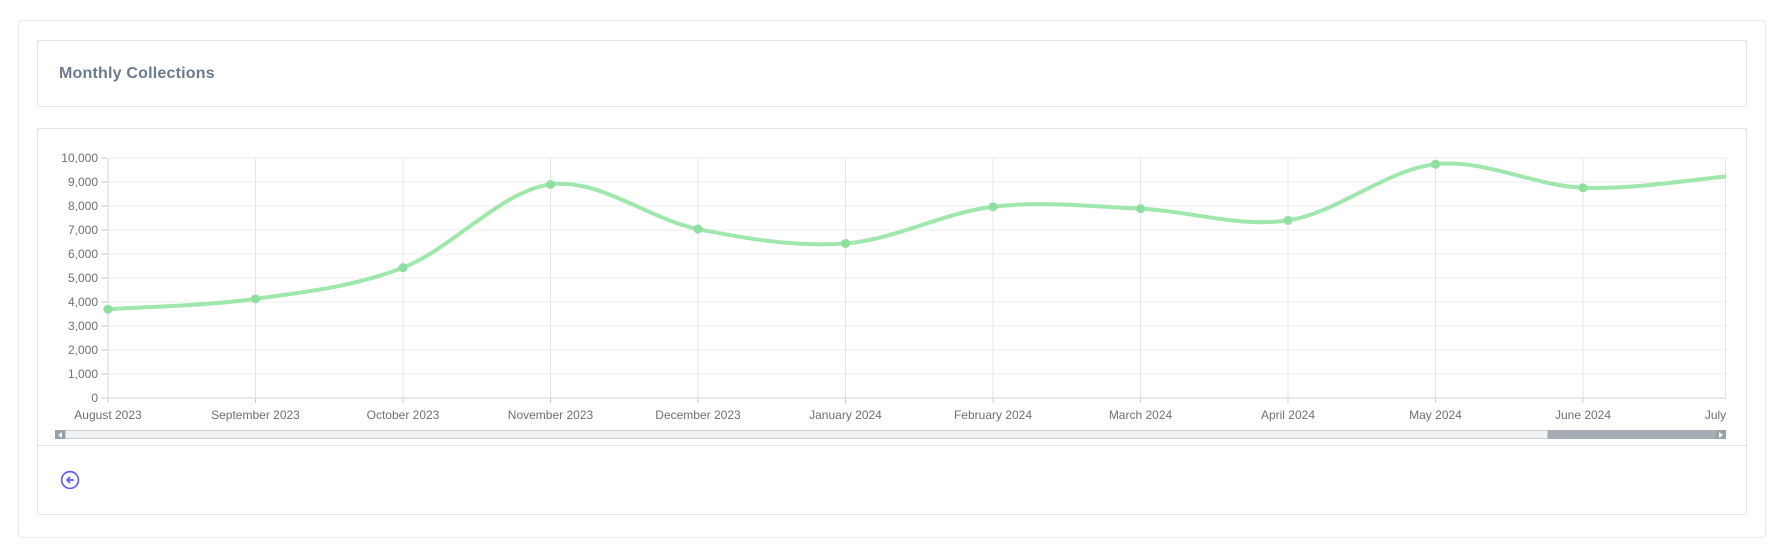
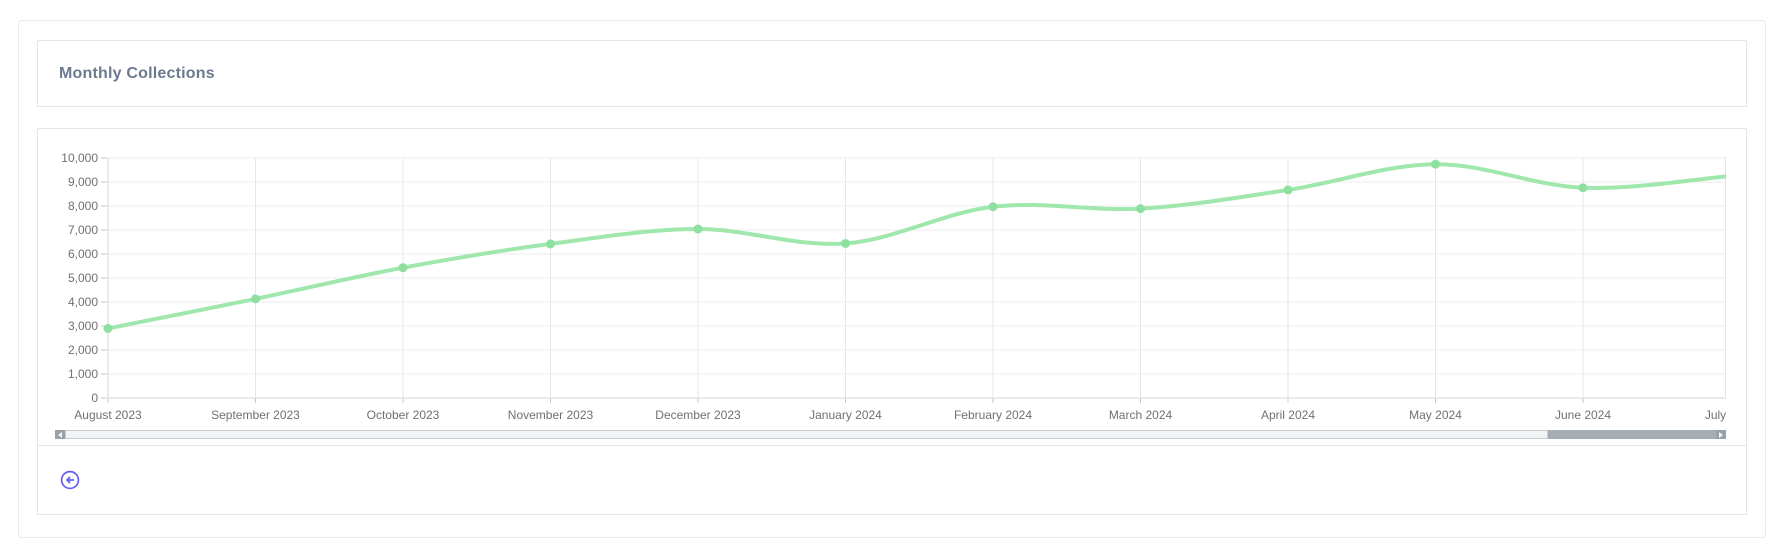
August 2023: 3700 -> 2900
November 2023: 8900 -> 6400
April 2024: 7400 -> 8700
